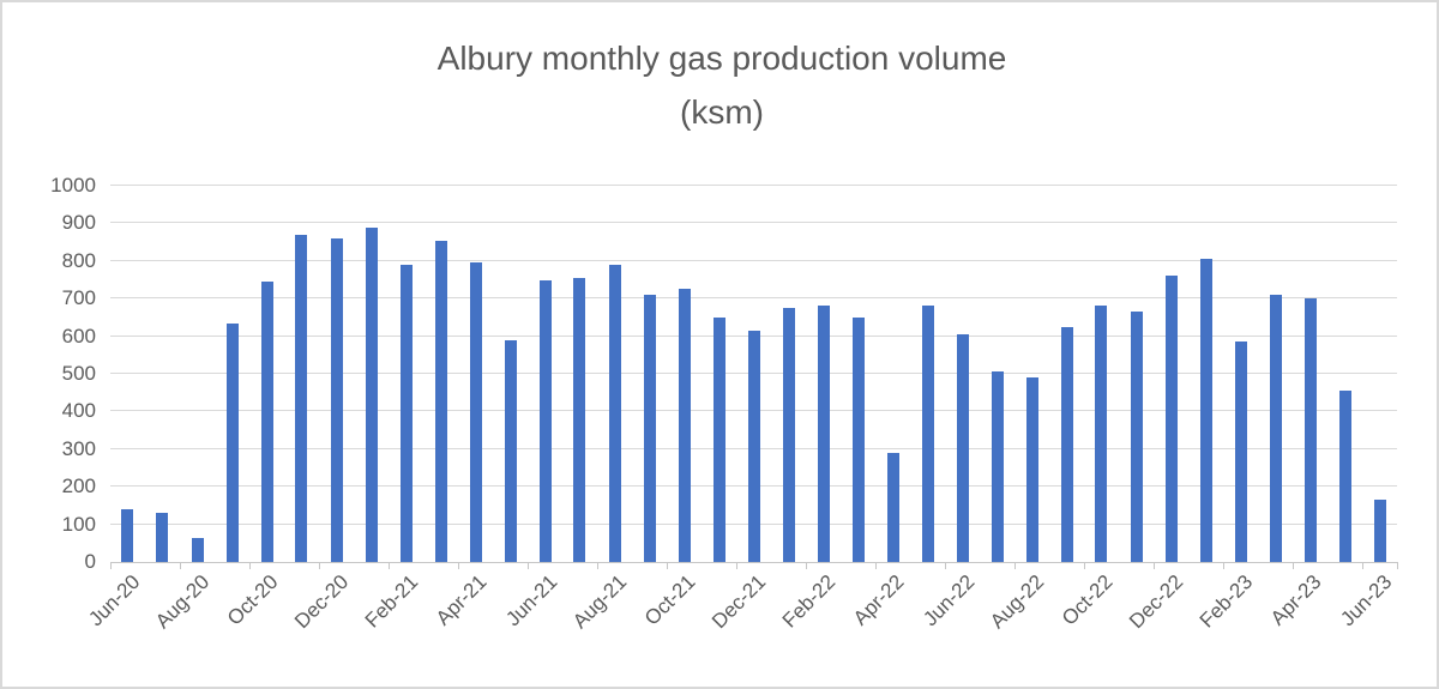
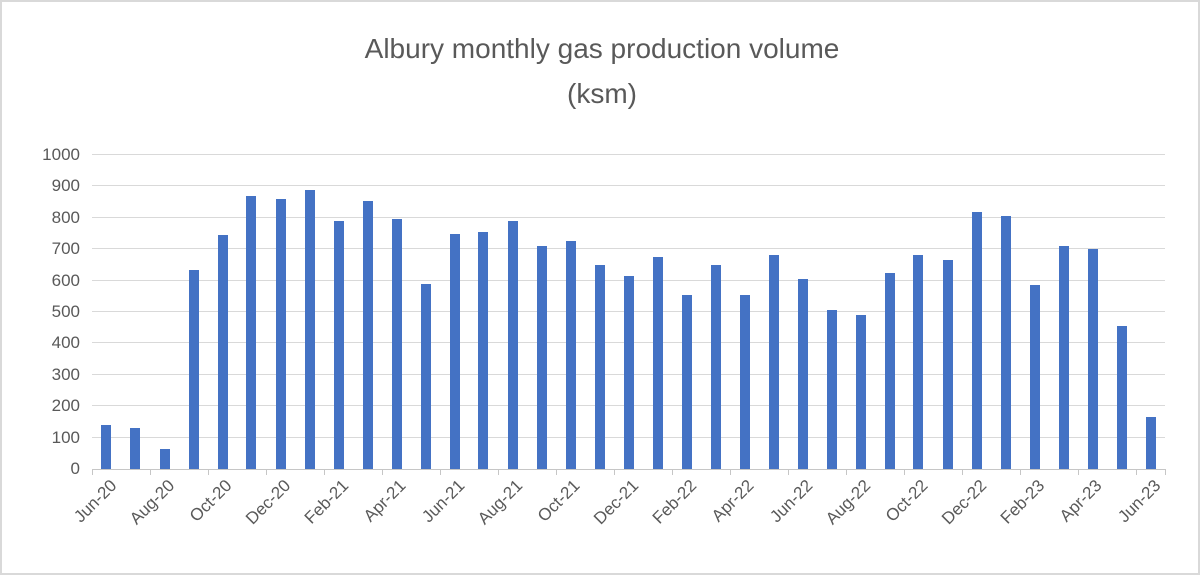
Feb-22: 680 -> 560
Apr-22: 290 -> 560
Dec-22: 760 -> 820
